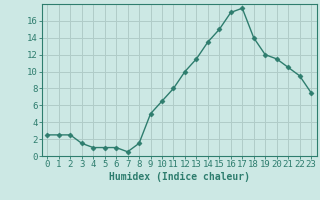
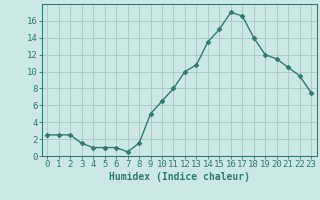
13: 11.5 -> 10.8
17: 17.5 -> 16.6
